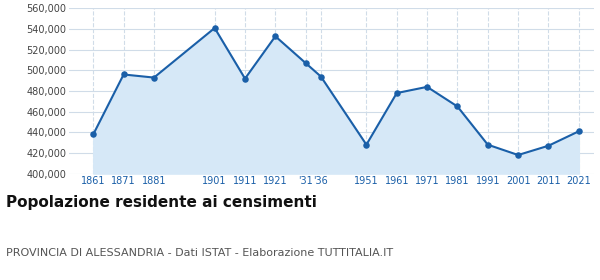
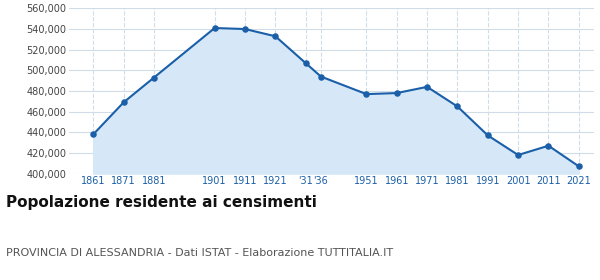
1871: 496,000 -> 469,000
1911: 492,000 -> 540,000
1951: 428,000 -> 477,000
1991: 428,000 -> 437,000
2021: 441,000 -> 407,000
